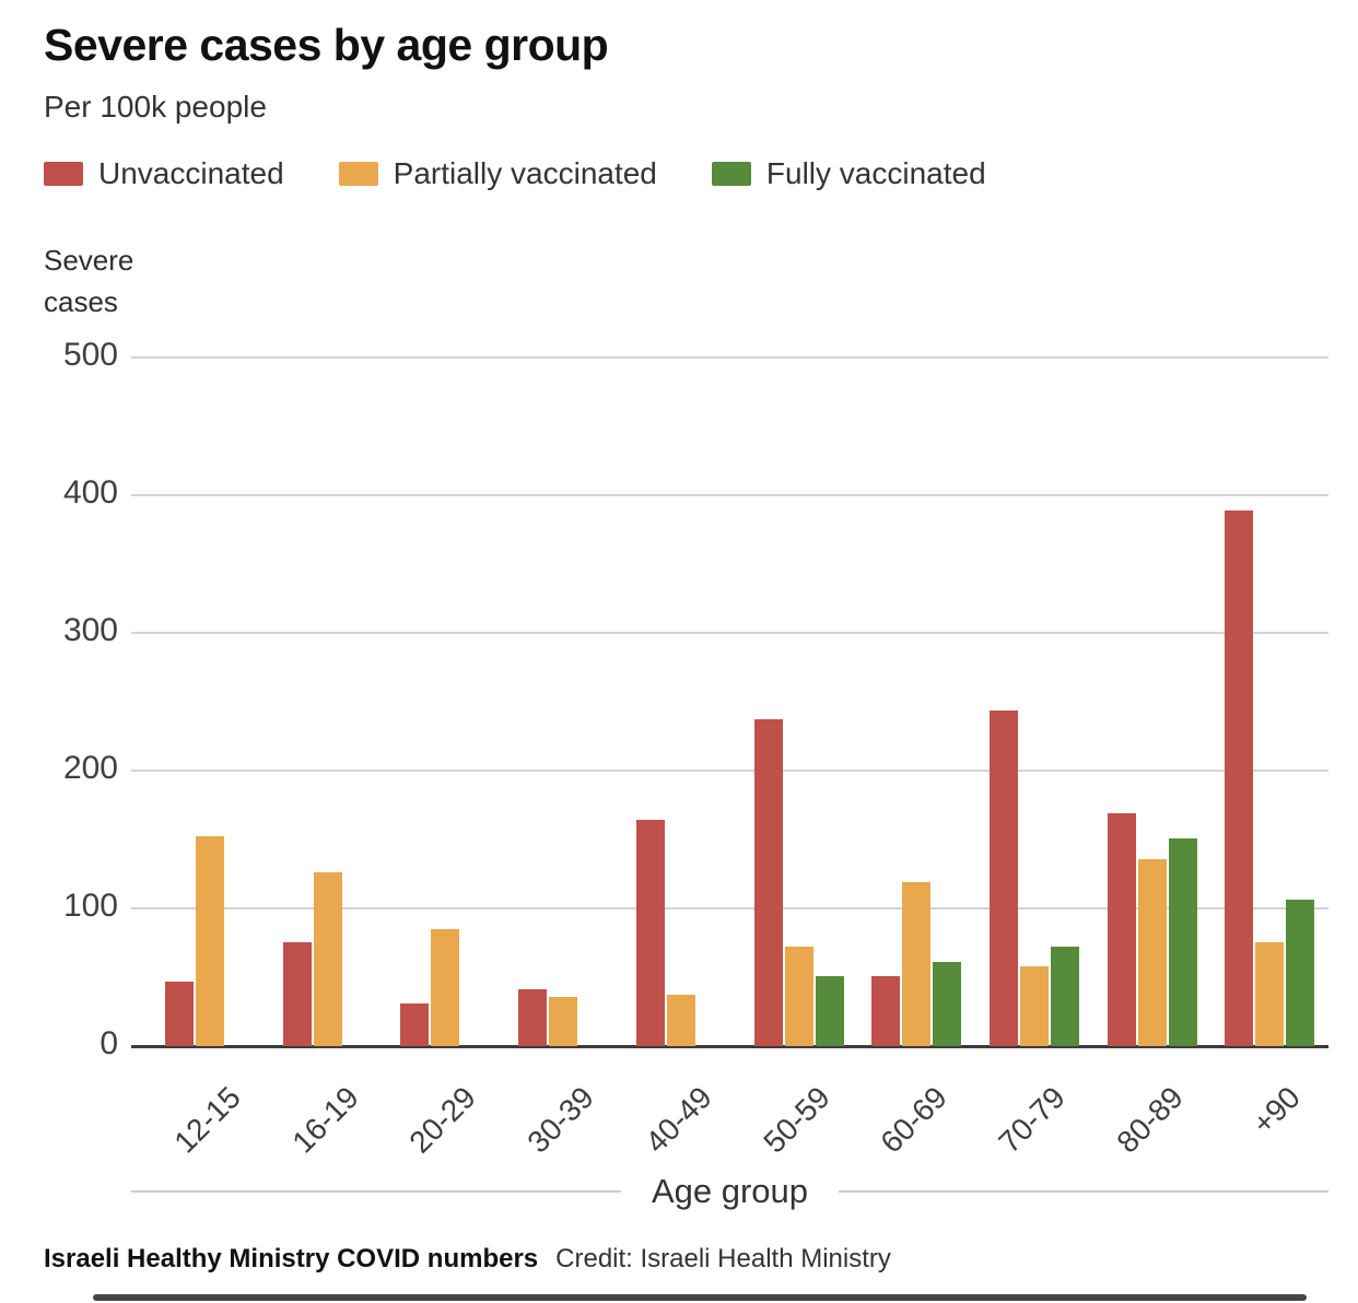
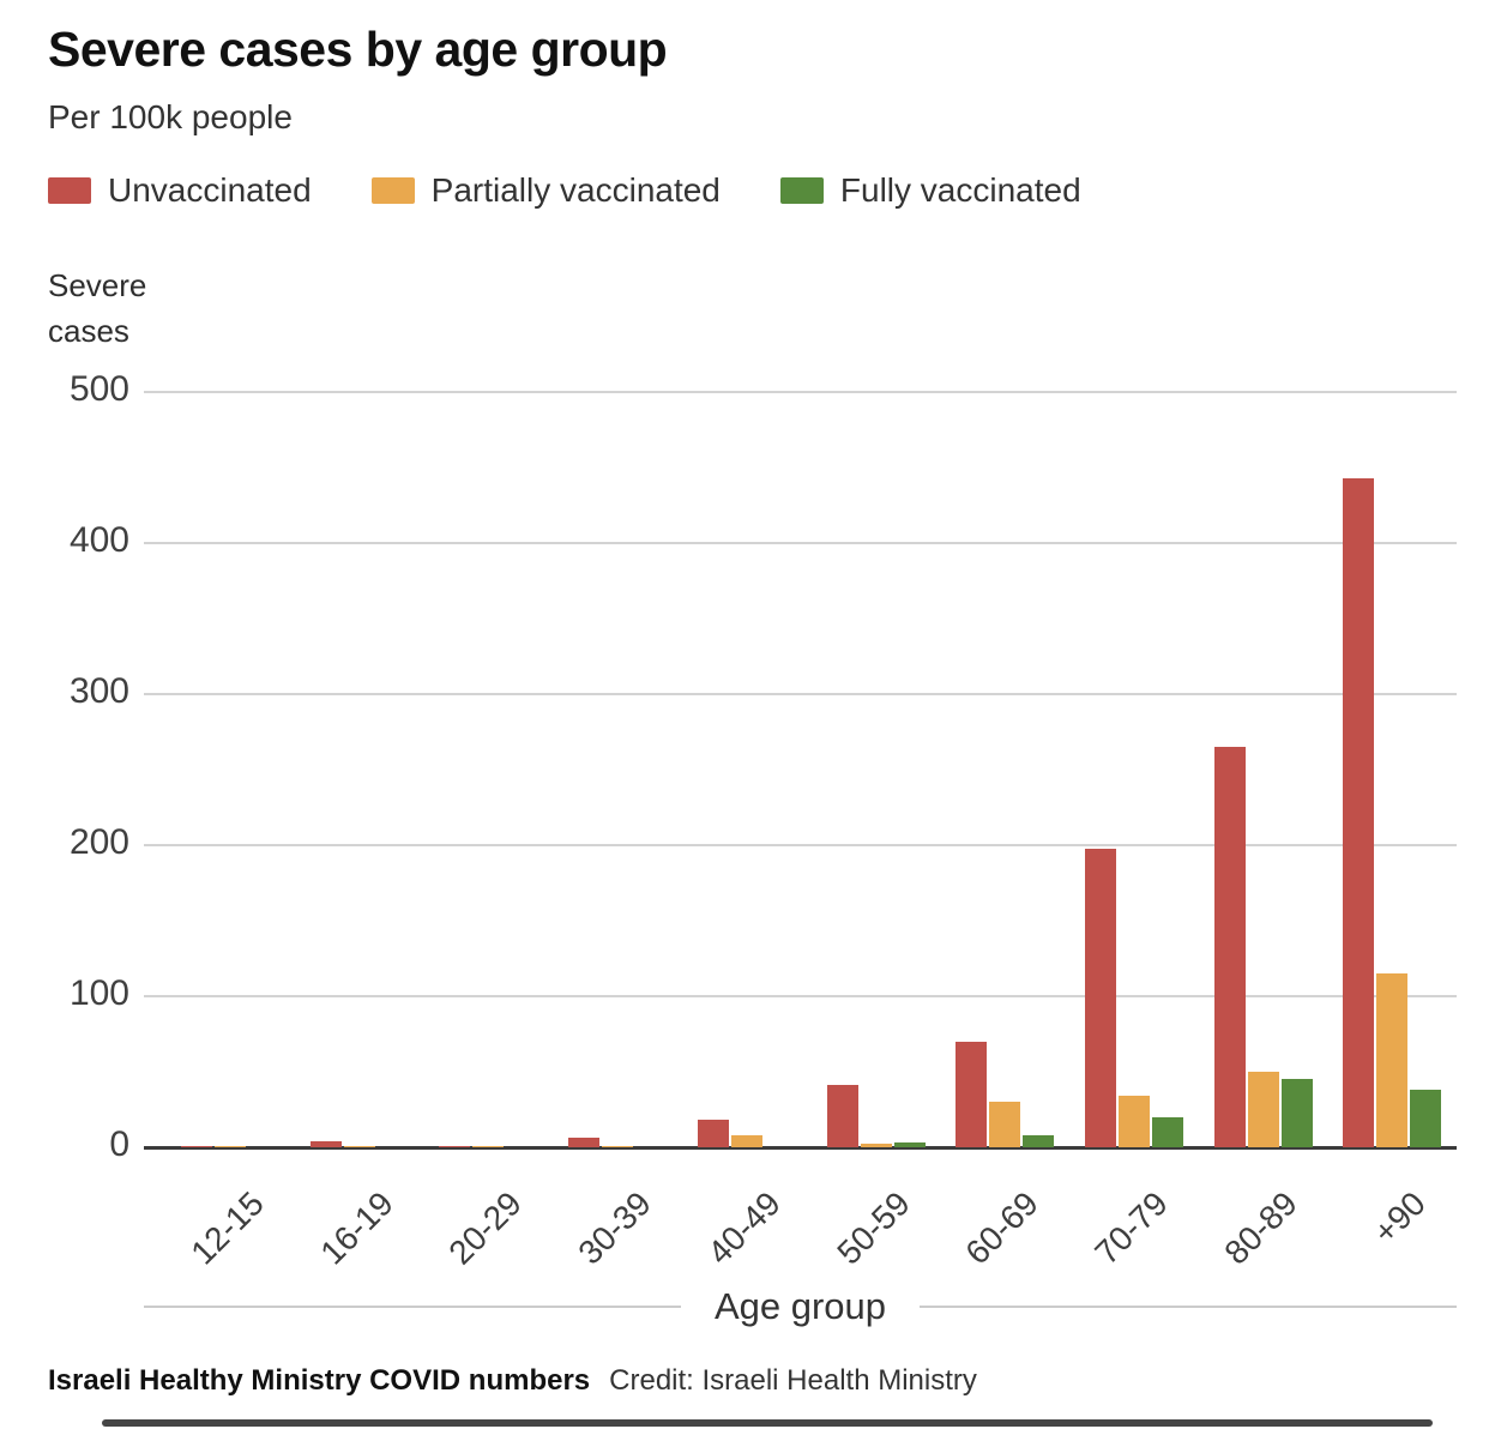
Unvaccinated/12-15: 47 -> 1
Partially vaccinated/12-15: 152 -> 1
Unvaccinated/16-19: 75 -> 4
Partially vaccinated/16-19: 126 -> 1
Unvaccinated/20-29: 31 -> 1
Partially vaccinated/20-29: 85 -> 1
Unvaccinated/30-39: 41 -> 6
Partially vaccinated/30-39: 36 -> 1
Unvaccinated/40-49: 164 -> 18
Partially vaccinated/40-49: 37 -> 8
Unvaccinated/50-59: 237 -> 41
Partially vaccinated/50-59: 72 -> 2
Fully vaccinated/50-59: 51 -> 3
Unvaccinated/60-69: 51 -> 70
Partially vaccinated/60-69: 119 -> 30
Fully vaccinated/60-69: 61 -> 8
Unvaccinated/70-79: 244 -> 198
Partially vaccinated/70-79: 58 -> 34
Fully vaccinated/70-79: 72 -> 20
Unvaccinated/80-89: 169 -> 265
Partially vaccinated/80-89: 136 -> 50
Fully vaccinated/80-89: 151 -> 45
Unvaccinated/+90: 389 -> 443
Partially vaccinated/+90: 75 -> 115
Fully vaccinated/+90: 106 -> 38
